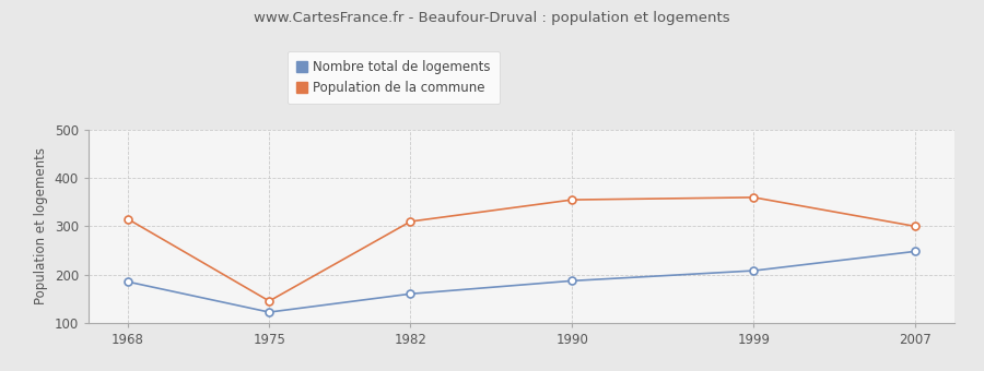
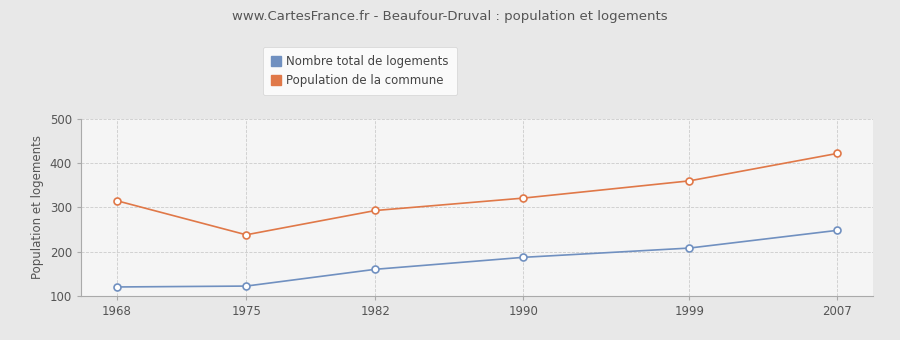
Nombre total de logements/1968: 185 -> 120
Population de la commune/1975: 145 -> 238
Population de la commune/1982: 310 -> 293
Population de la commune/1990: 355 -> 321
Population de la commune/2007: 300 -> 422
